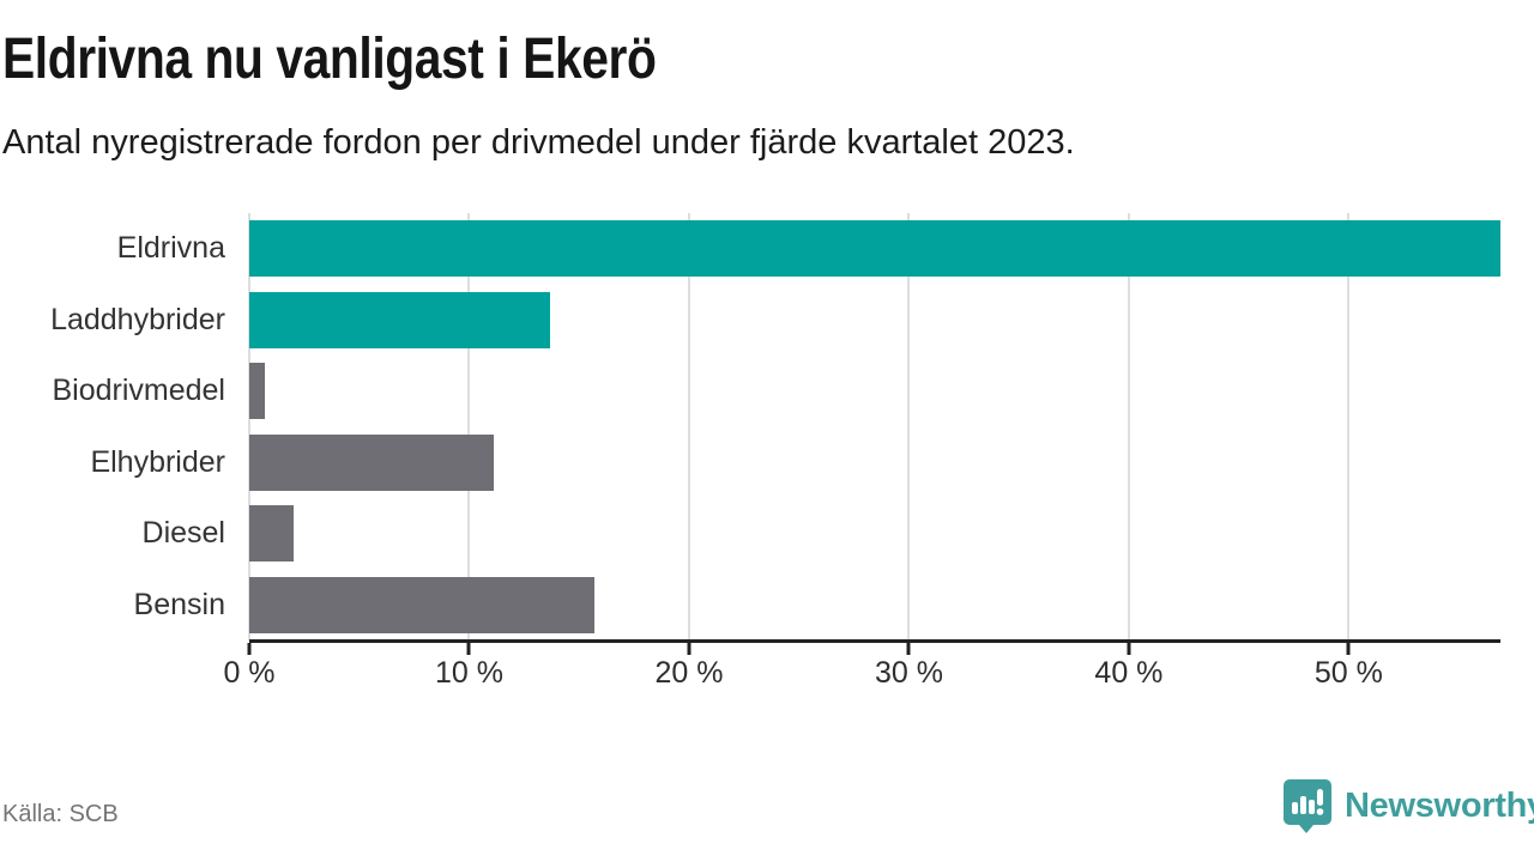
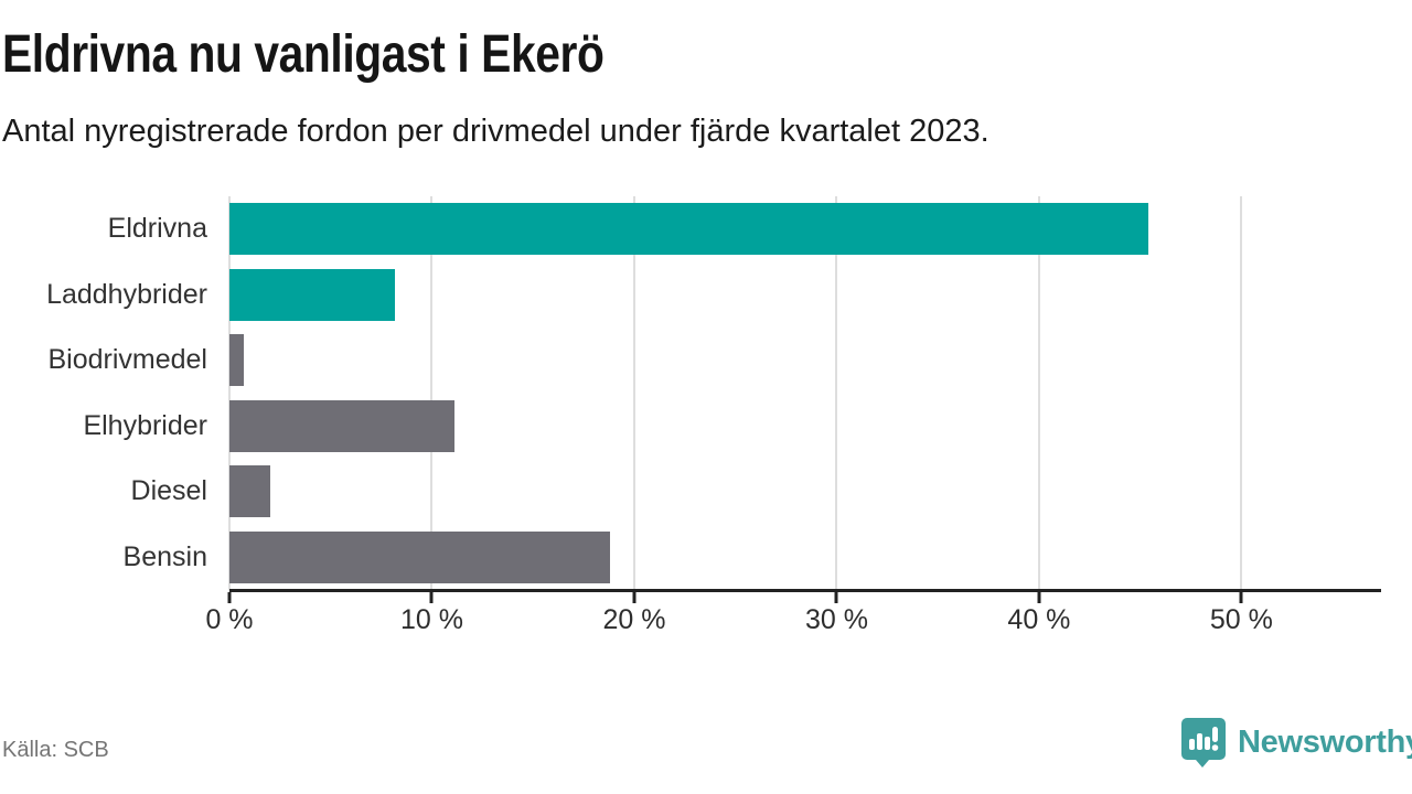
Eldrivna: 56.9% -> 45.4%
Laddhybrider: 13.7% -> 8.2%
Bensin: 15.7% -> 18.8%
